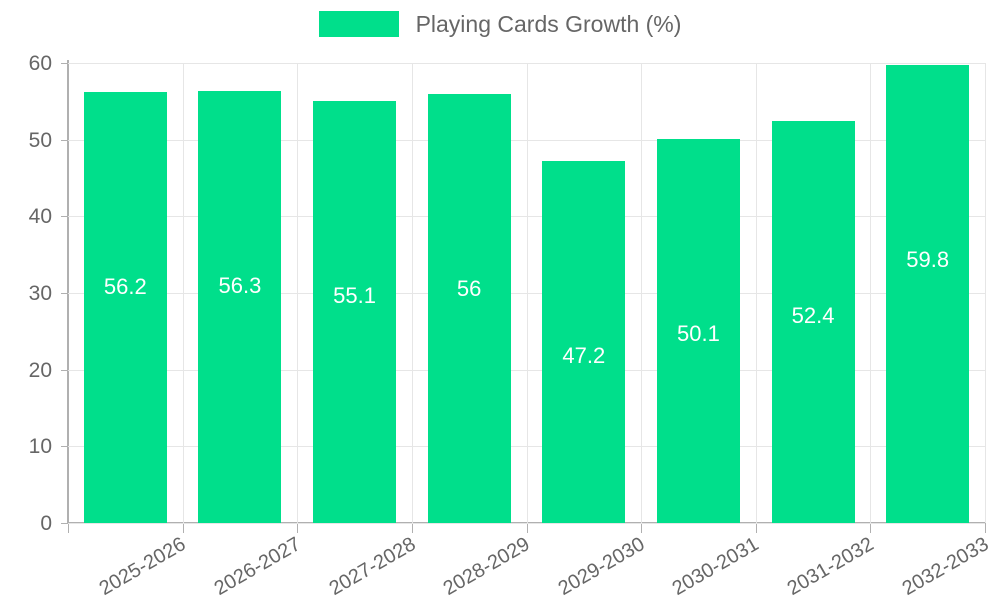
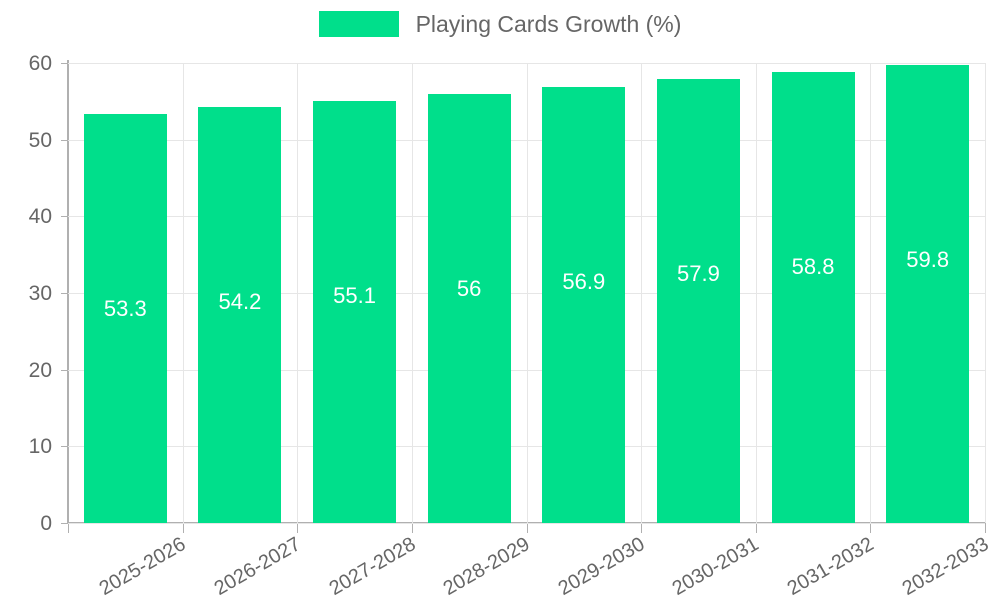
2025-2026: 56.2 -> 53.3
2026-2027: 56.3 -> 54.2
2029-2030: 47.2 -> 56.9
2030-2031: 50.1 -> 57.9
2031-2032: 52.4 -> 58.8
